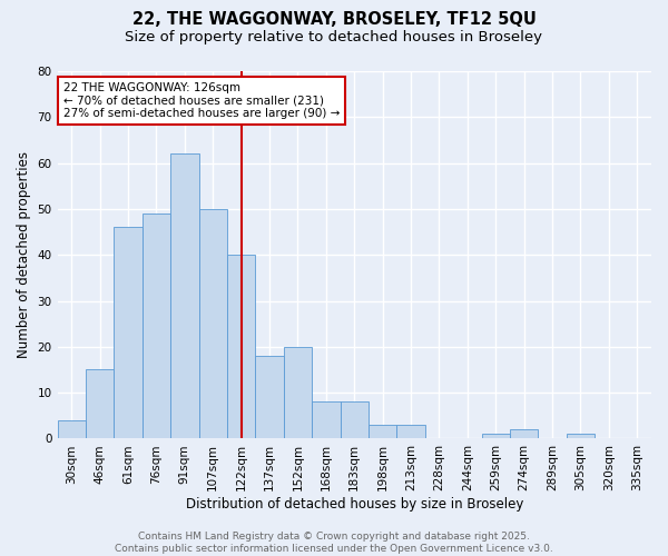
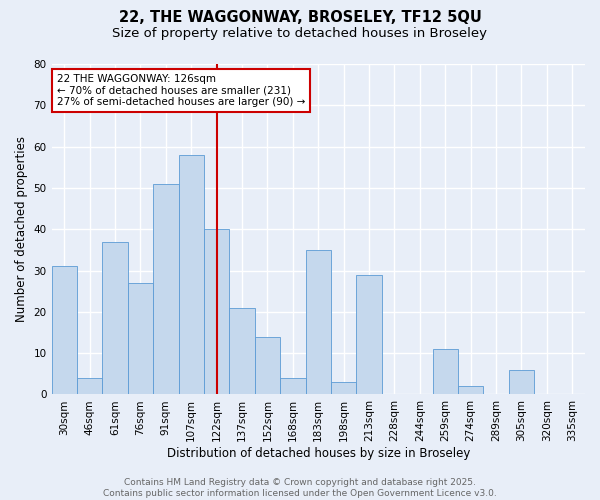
30sqm: 4 -> 31
46sqm: 15 -> 4
61sqm: 46 -> 37
76sqm: 49 -> 27
91sqm: 62 -> 51
107sqm: 50 -> 58
137sqm: 18 -> 21
152sqm: 20 -> 14
168sqm: 8 -> 4
183sqm: 8 -> 35
213sqm: 3 -> 29
259sqm: 1 -> 11
305sqm: 1 -> 6
